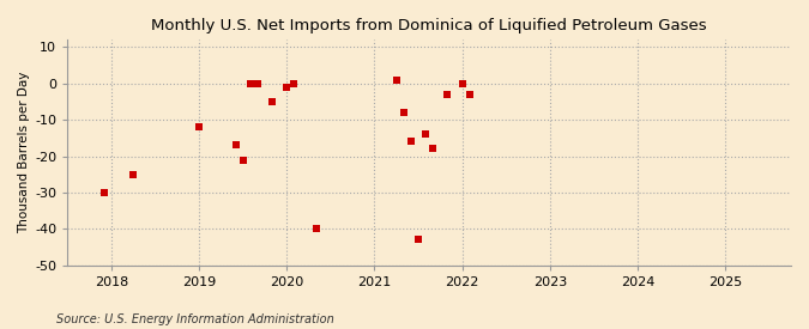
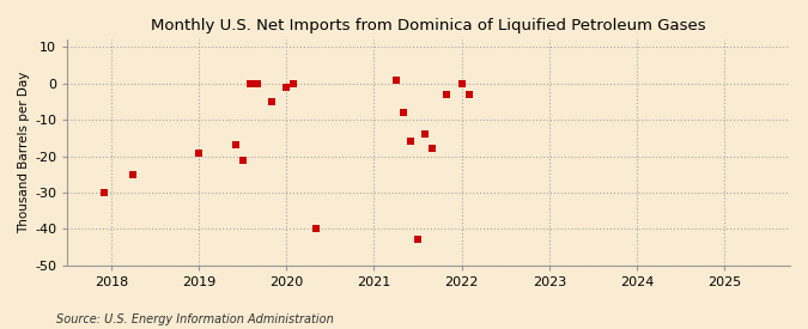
2019: -12 -> -19
